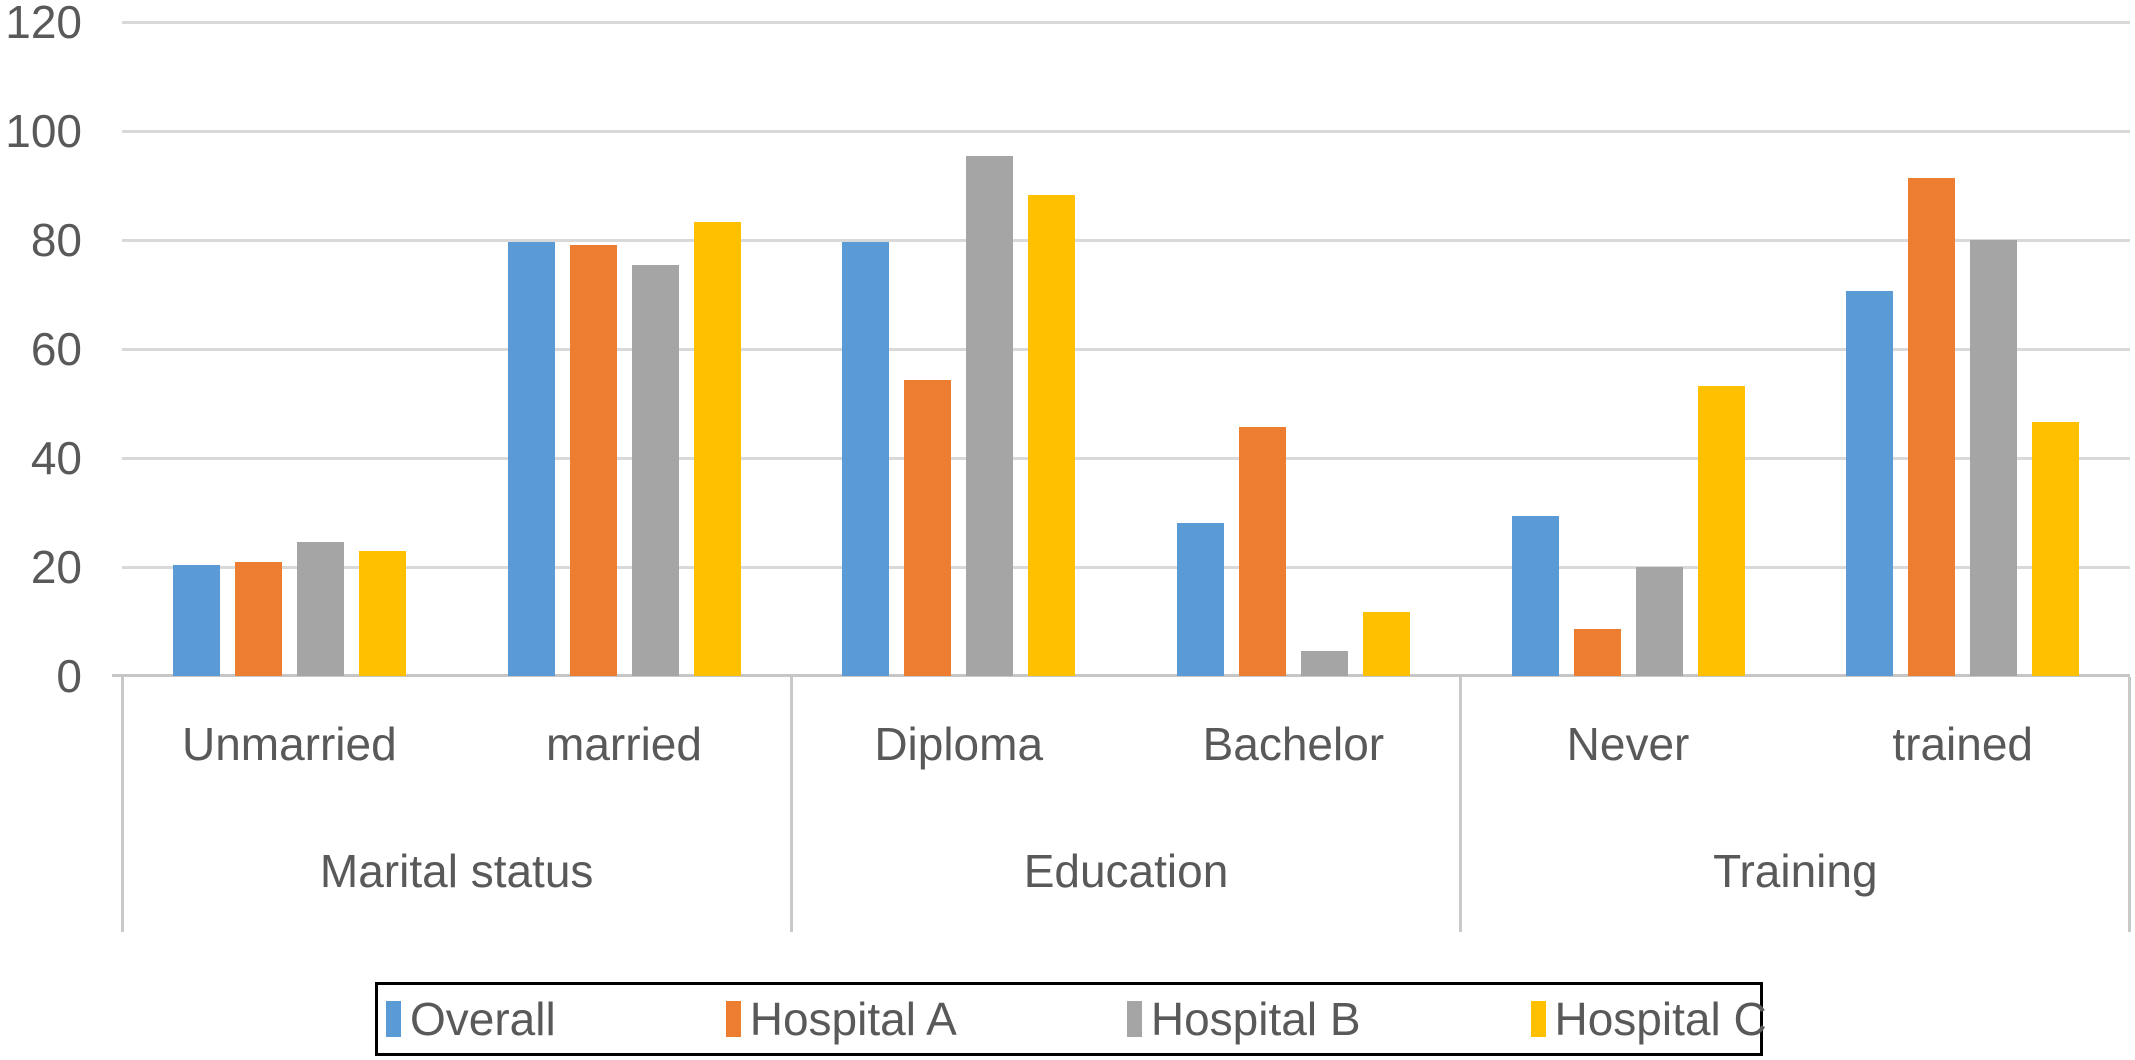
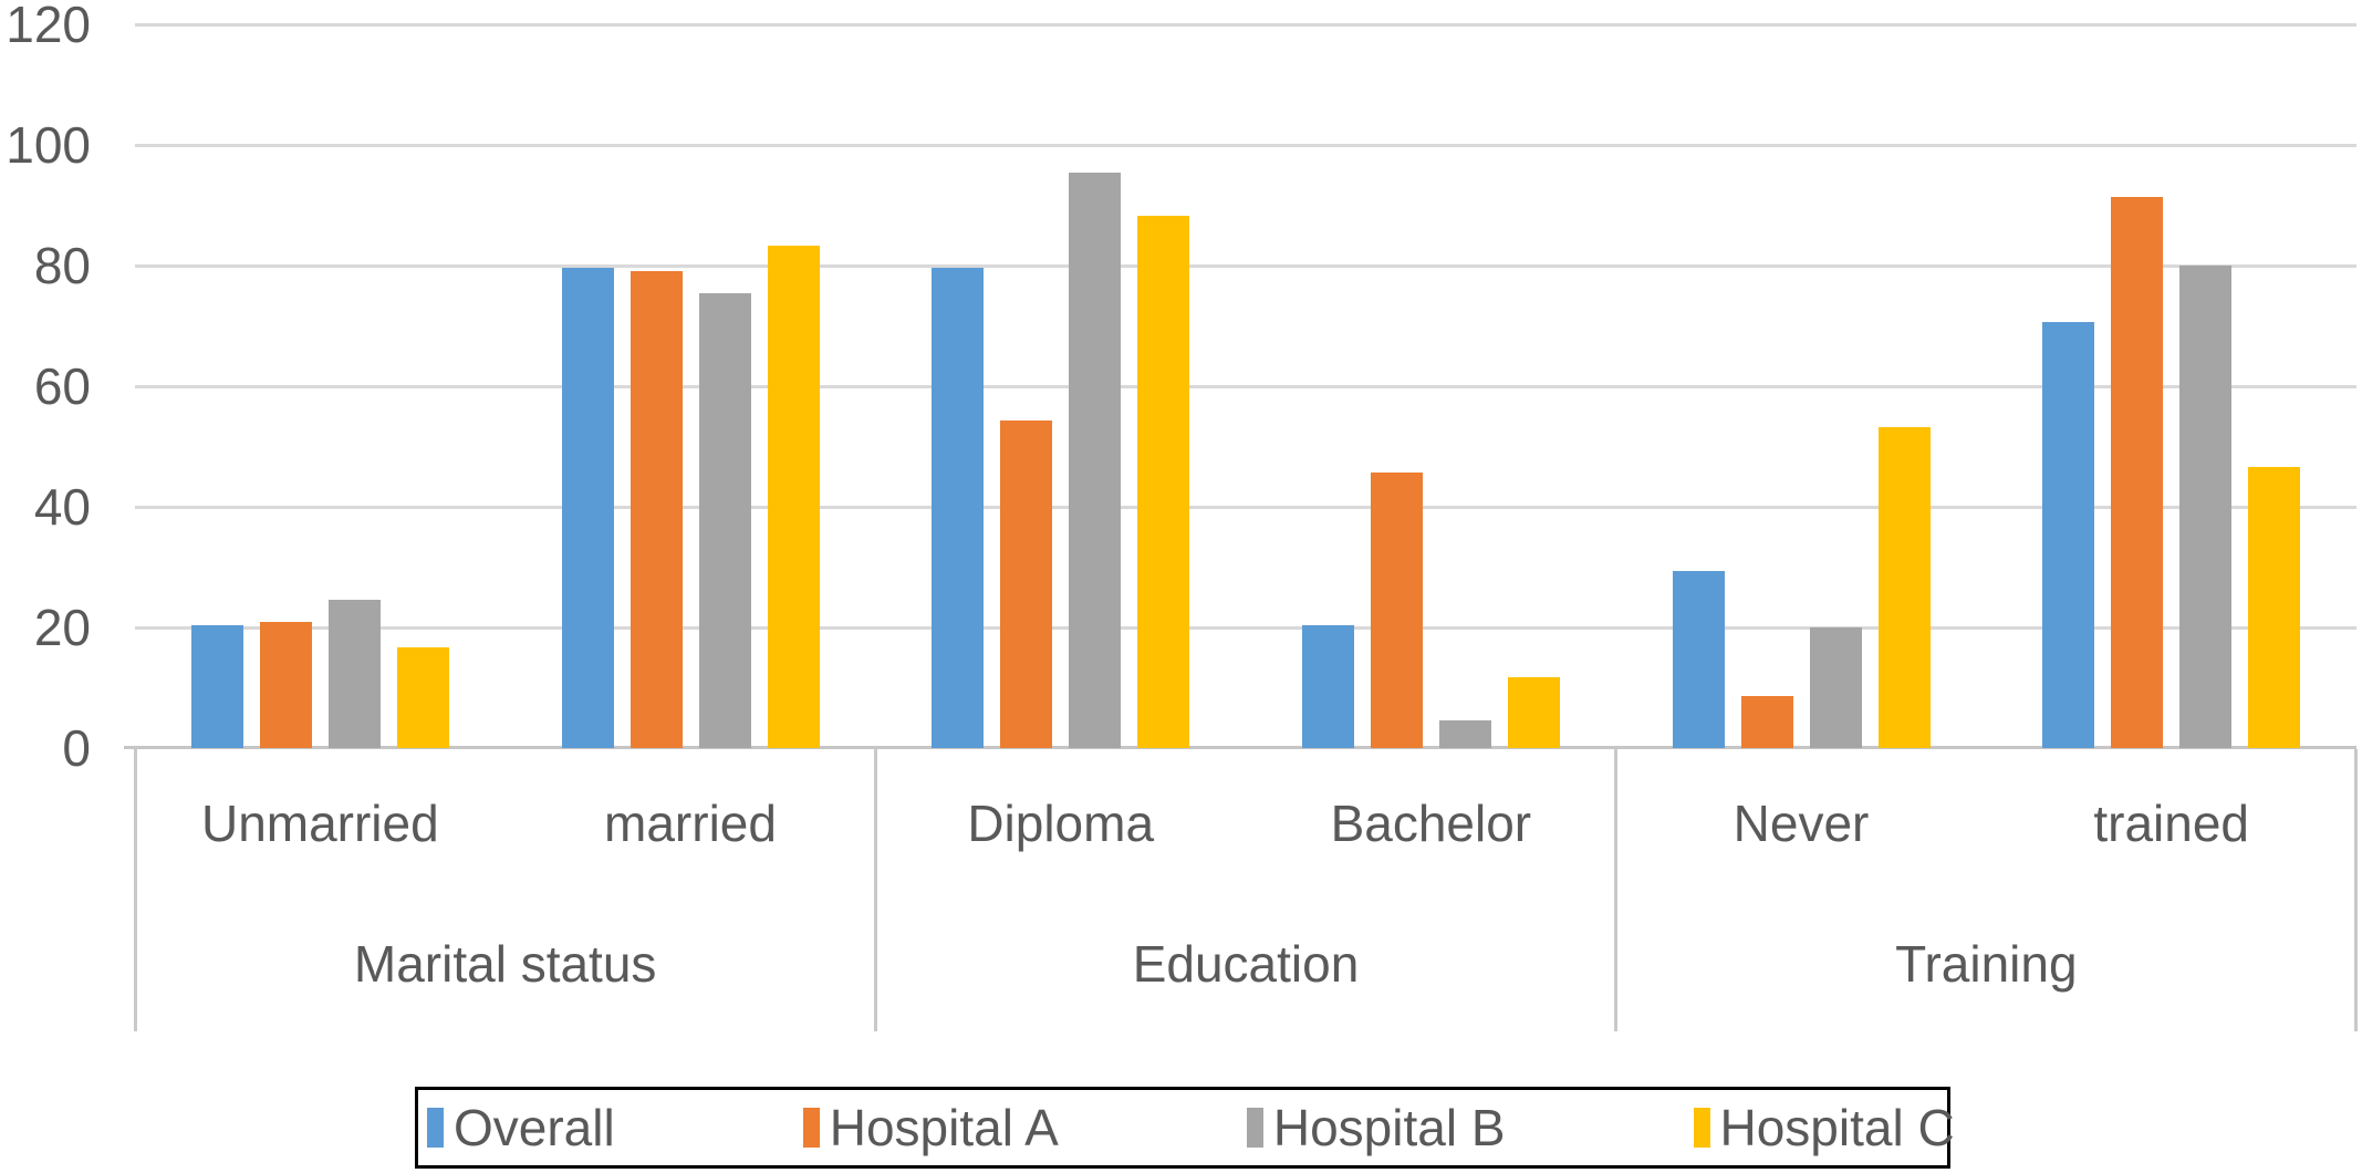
Hospital C/Unmarried: 23 -> 17
Overall/Bachelor: 28 -> 20
